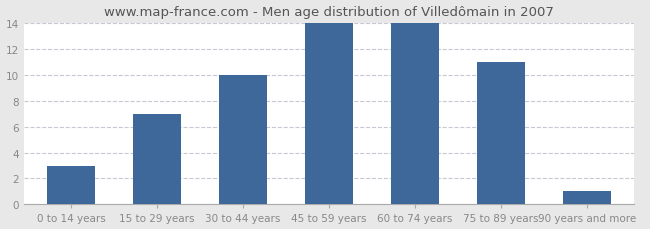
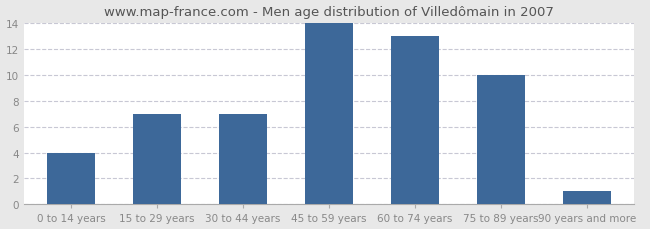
0 to 14 years: 3 -> 4
30 to 44 years: 10 -> 7
60 to 74 years: 14 -> 13
75 to 89 years: 11 -> 10
